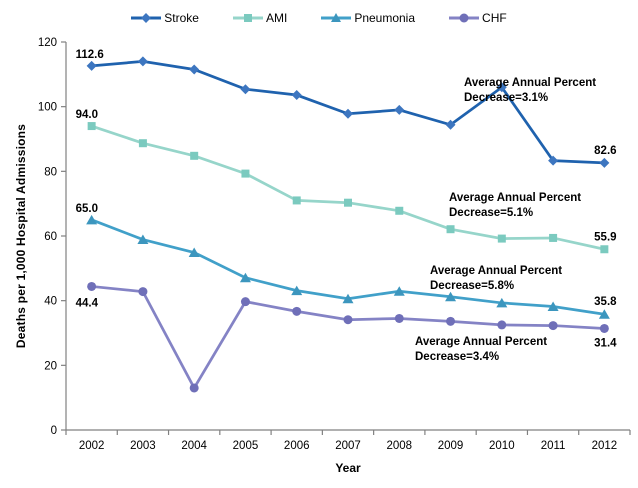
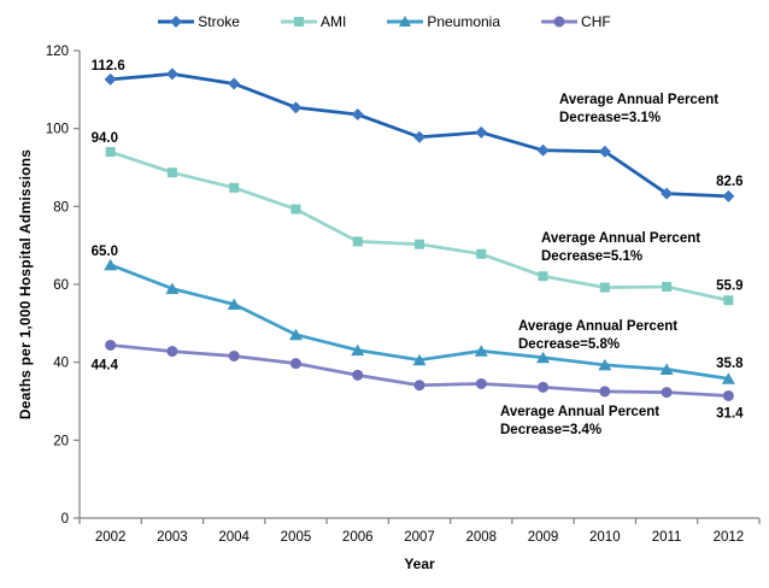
CHF/2004: 13 -> 42
Stroke/2010: 106 -> 94
